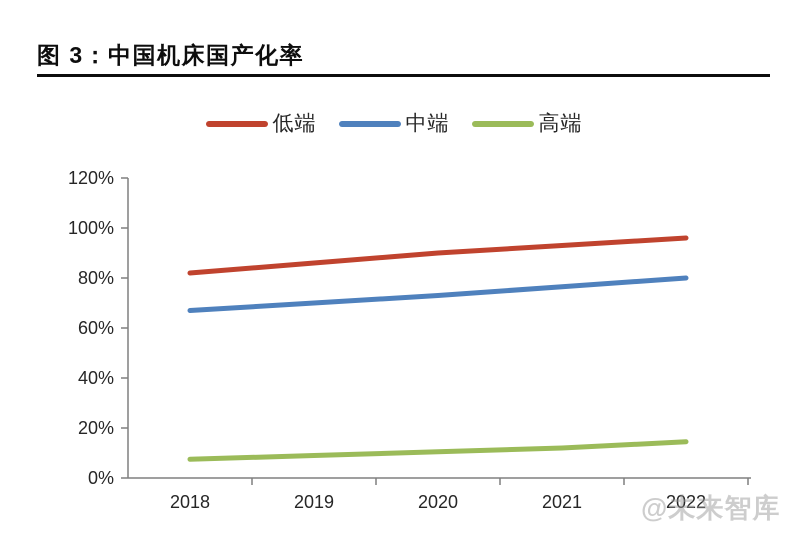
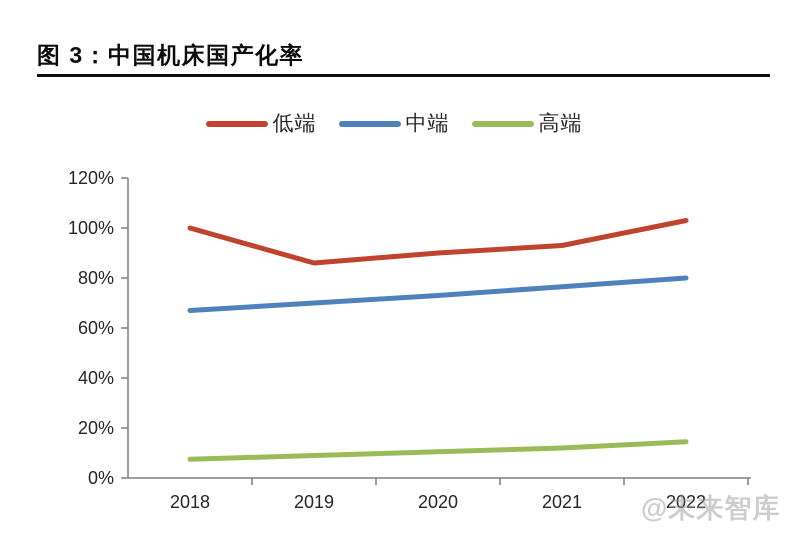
低端/2018: 82% -> 100%
低端/2022: 96% -> 103%
